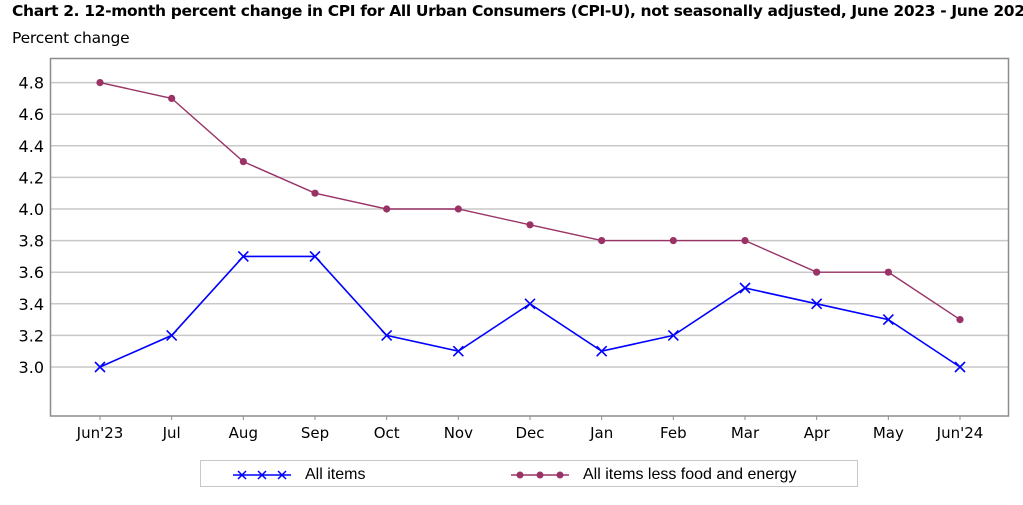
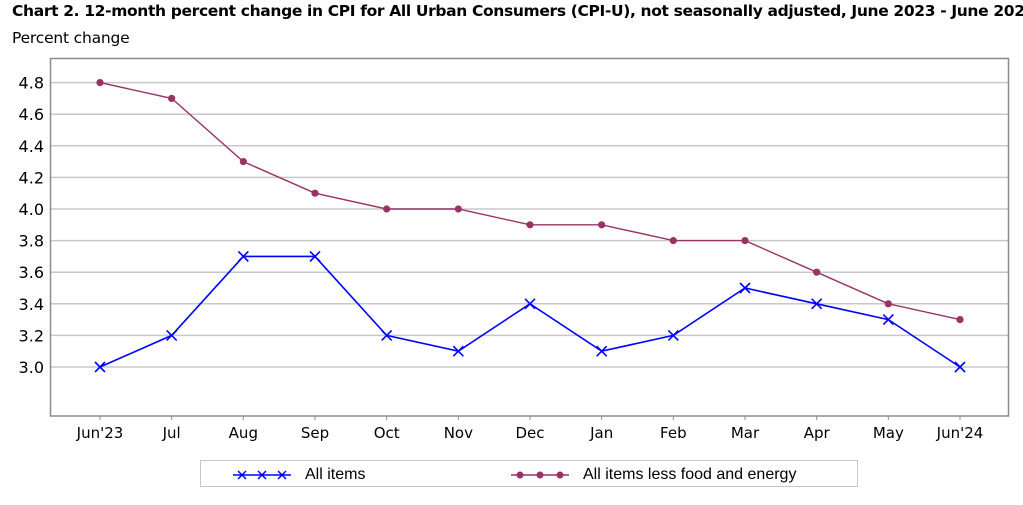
All items less food and energy/Jan: 3.8 -> 3.9
All items less food and energy/May: 3.6 -> 3.4
